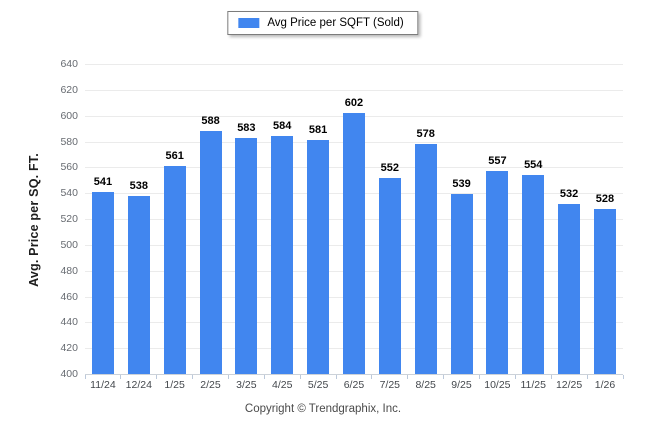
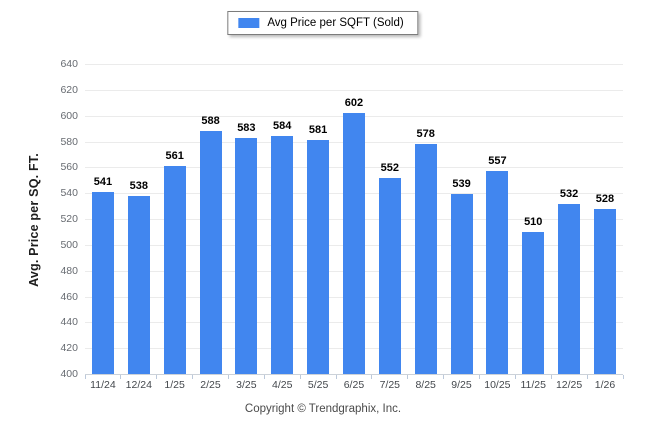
11/25: 554 -> 510
